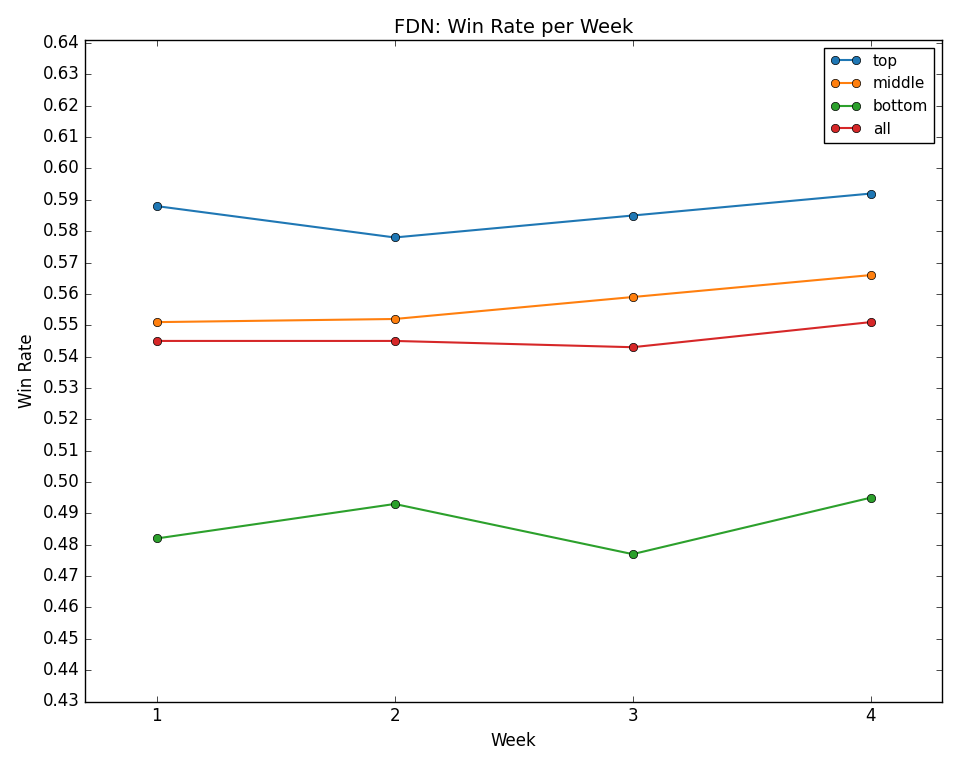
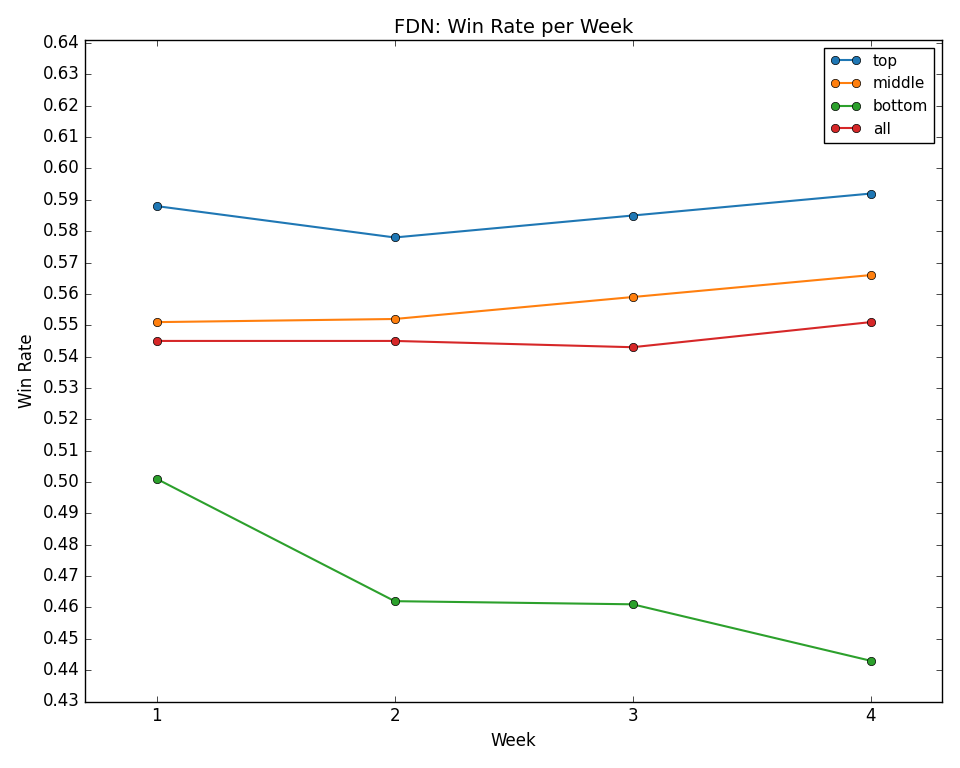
bottom/1: 0.482 -> 0.501
bottom/2: 0.493 -> 0.462
bottom/3: 0.477 -> 0.461
bottom/4: 0.495 -> 0.443
